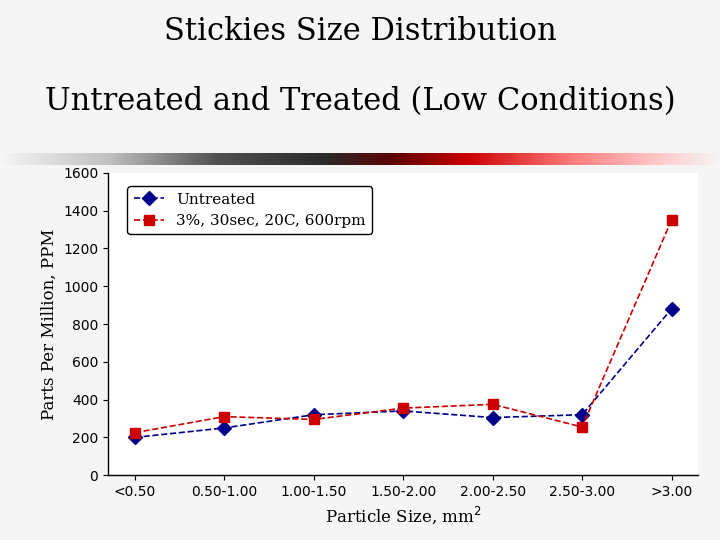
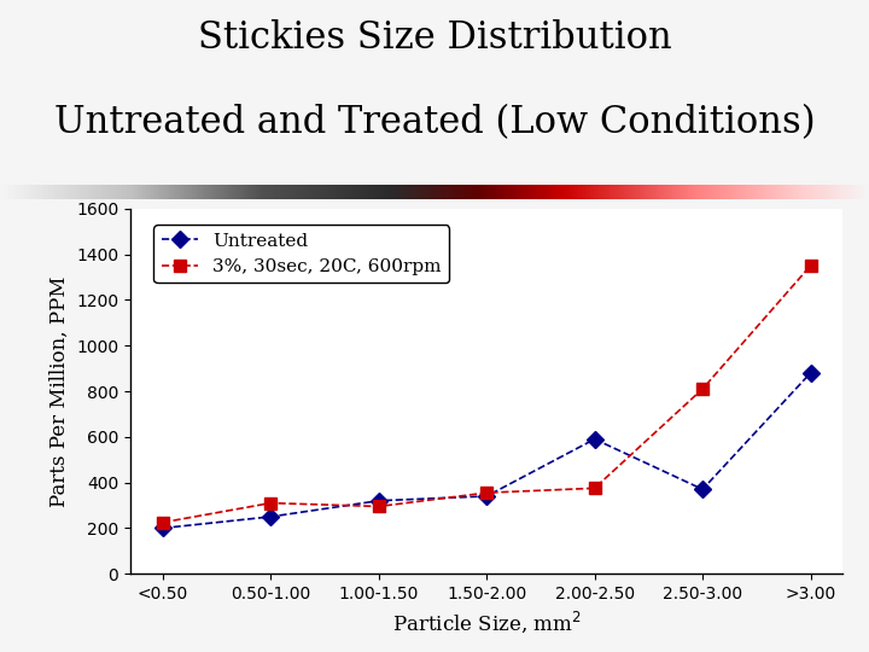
Untreated/2.00-2.50: 300 -> 590
Untreated/2.50-3.00: 320 -> 370
3%, 30sec, 20C, 600rpm/2.50-3.00: 260 -> 810
